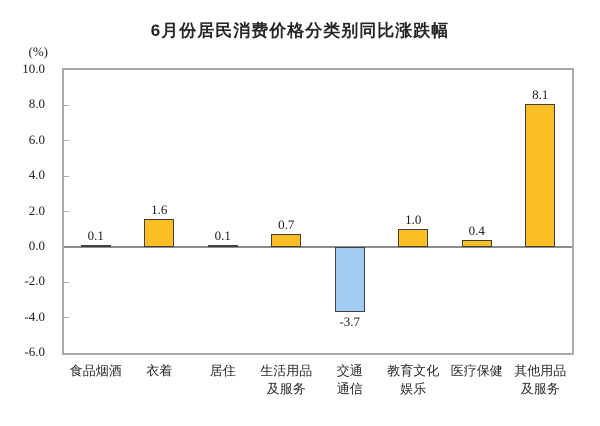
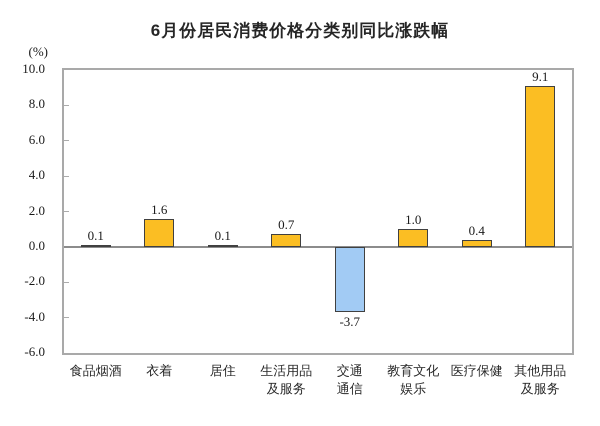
其他用品及服务: 8.1 -> 9.1
